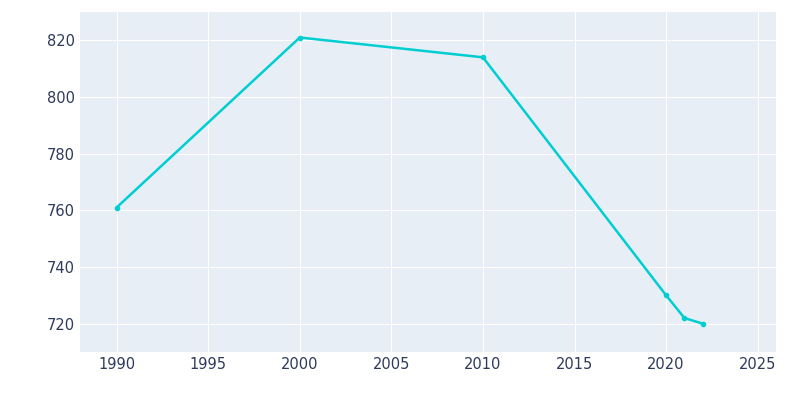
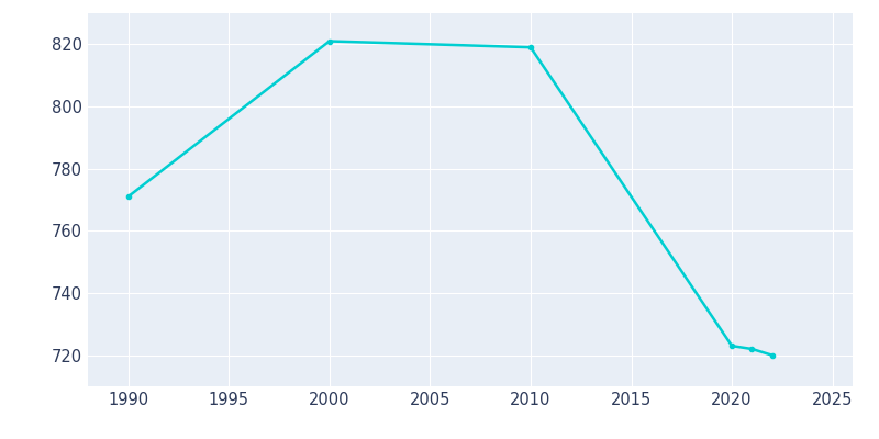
1990: 761 -> 771
2010: 814 -> 819
2020: 730 -> 723
